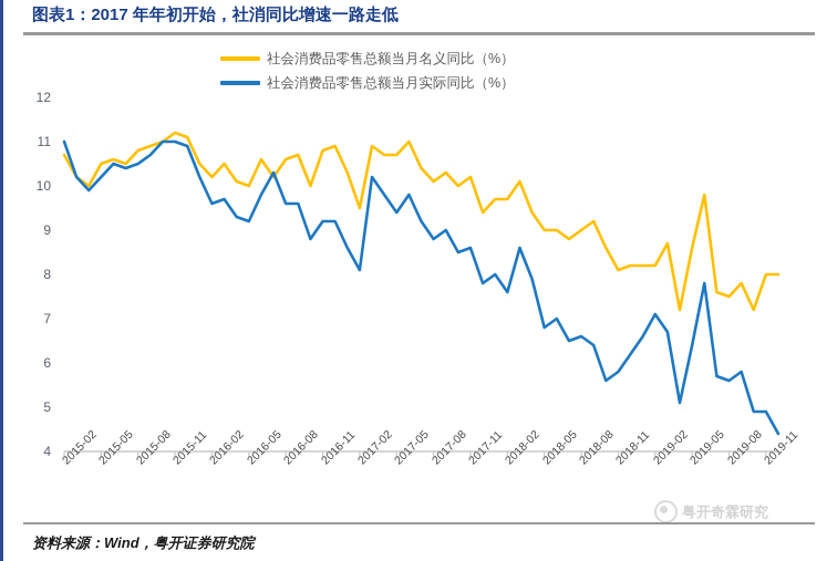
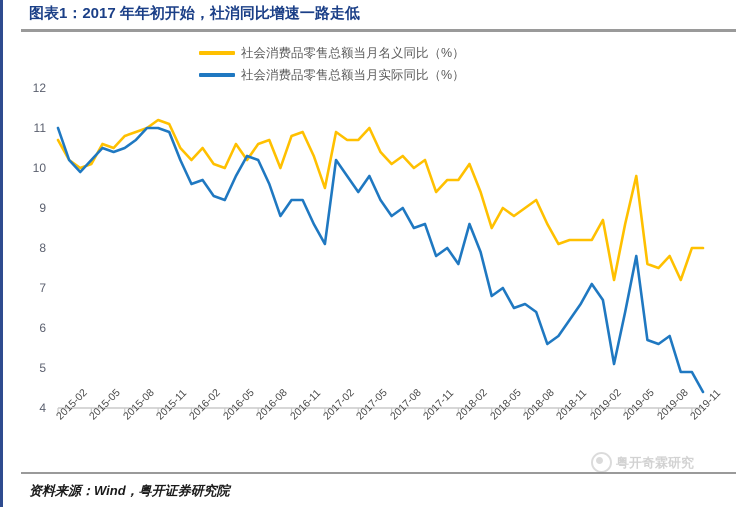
社会消费品零售总额当月名义同比（%）/2015-05: 10.5 -> 10.1
社会消费品零售总额当月实际同比（%）/2016-08: 9.6 -> 10.2
社会消费品零售总额当月名义同比（%）/2018-05: 9.0 -> 8.5
